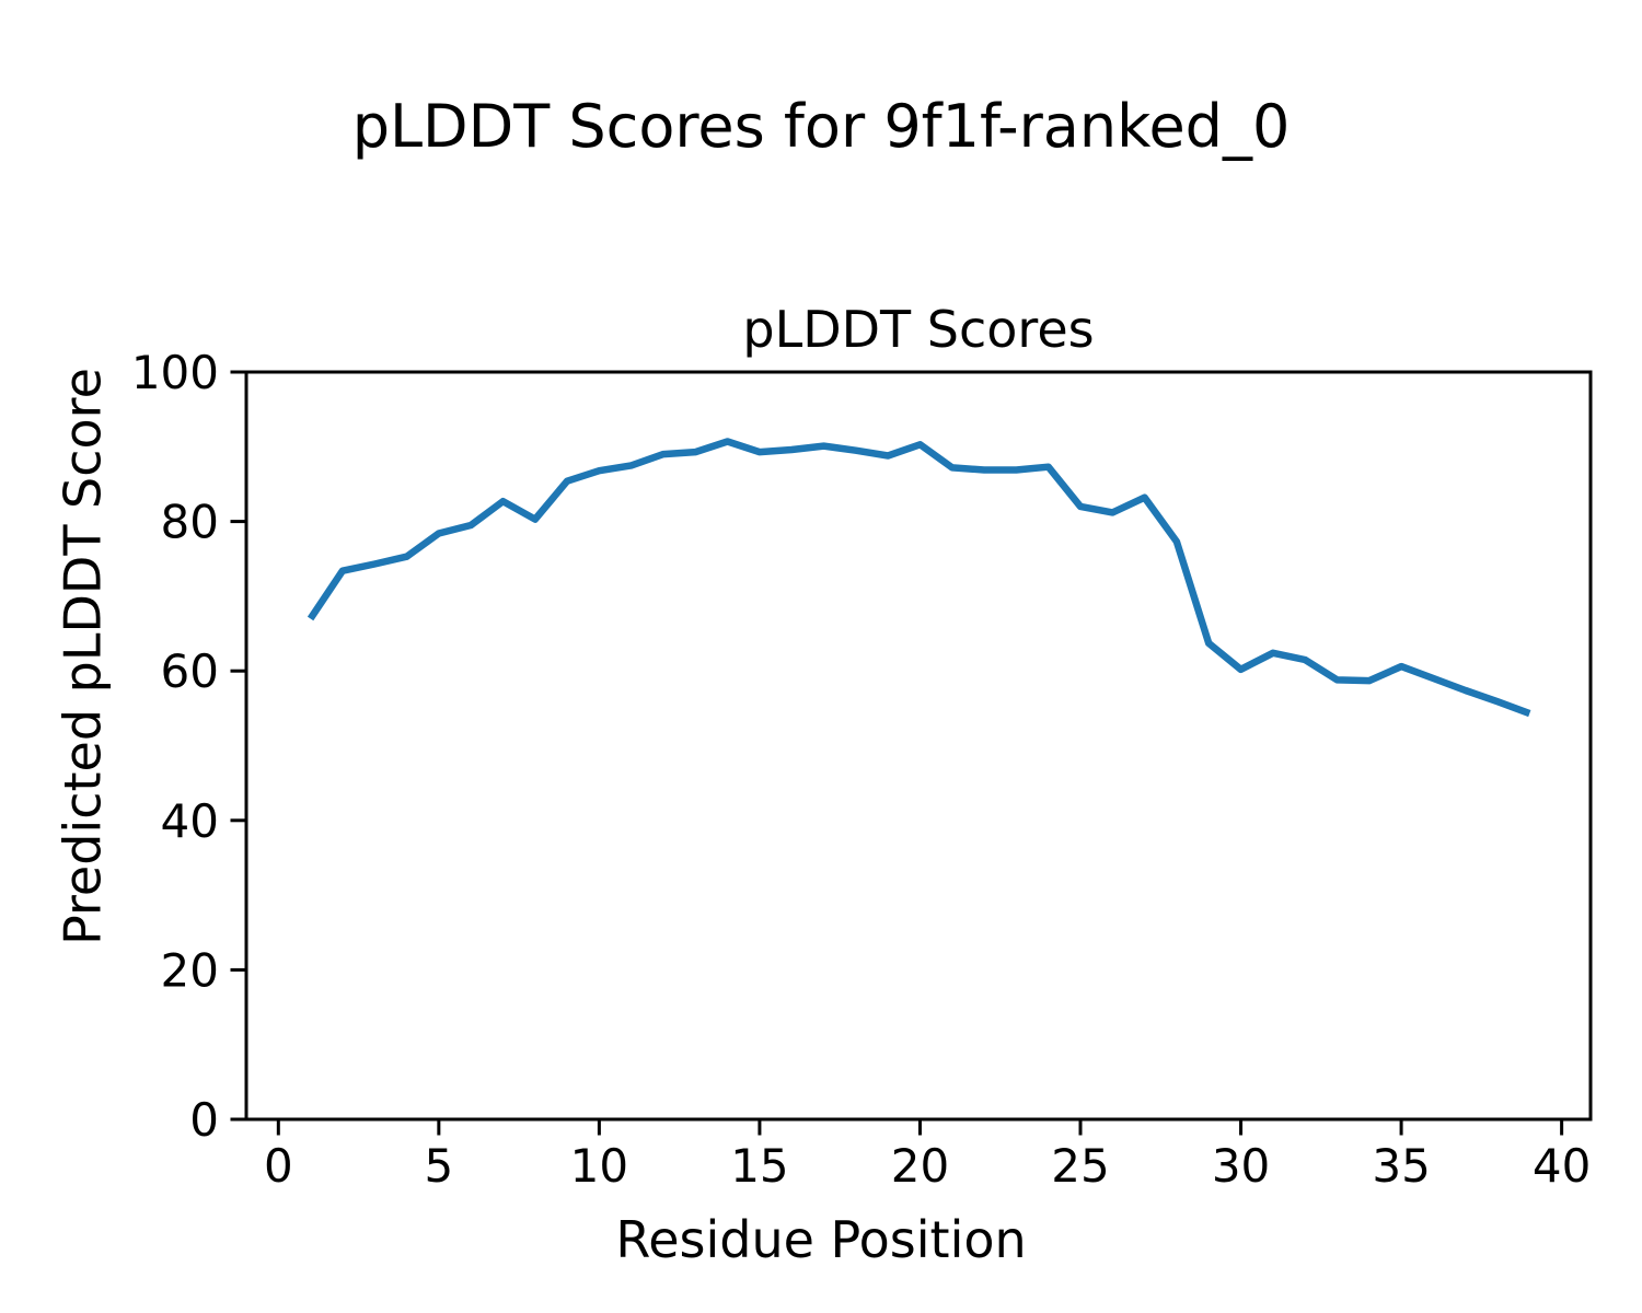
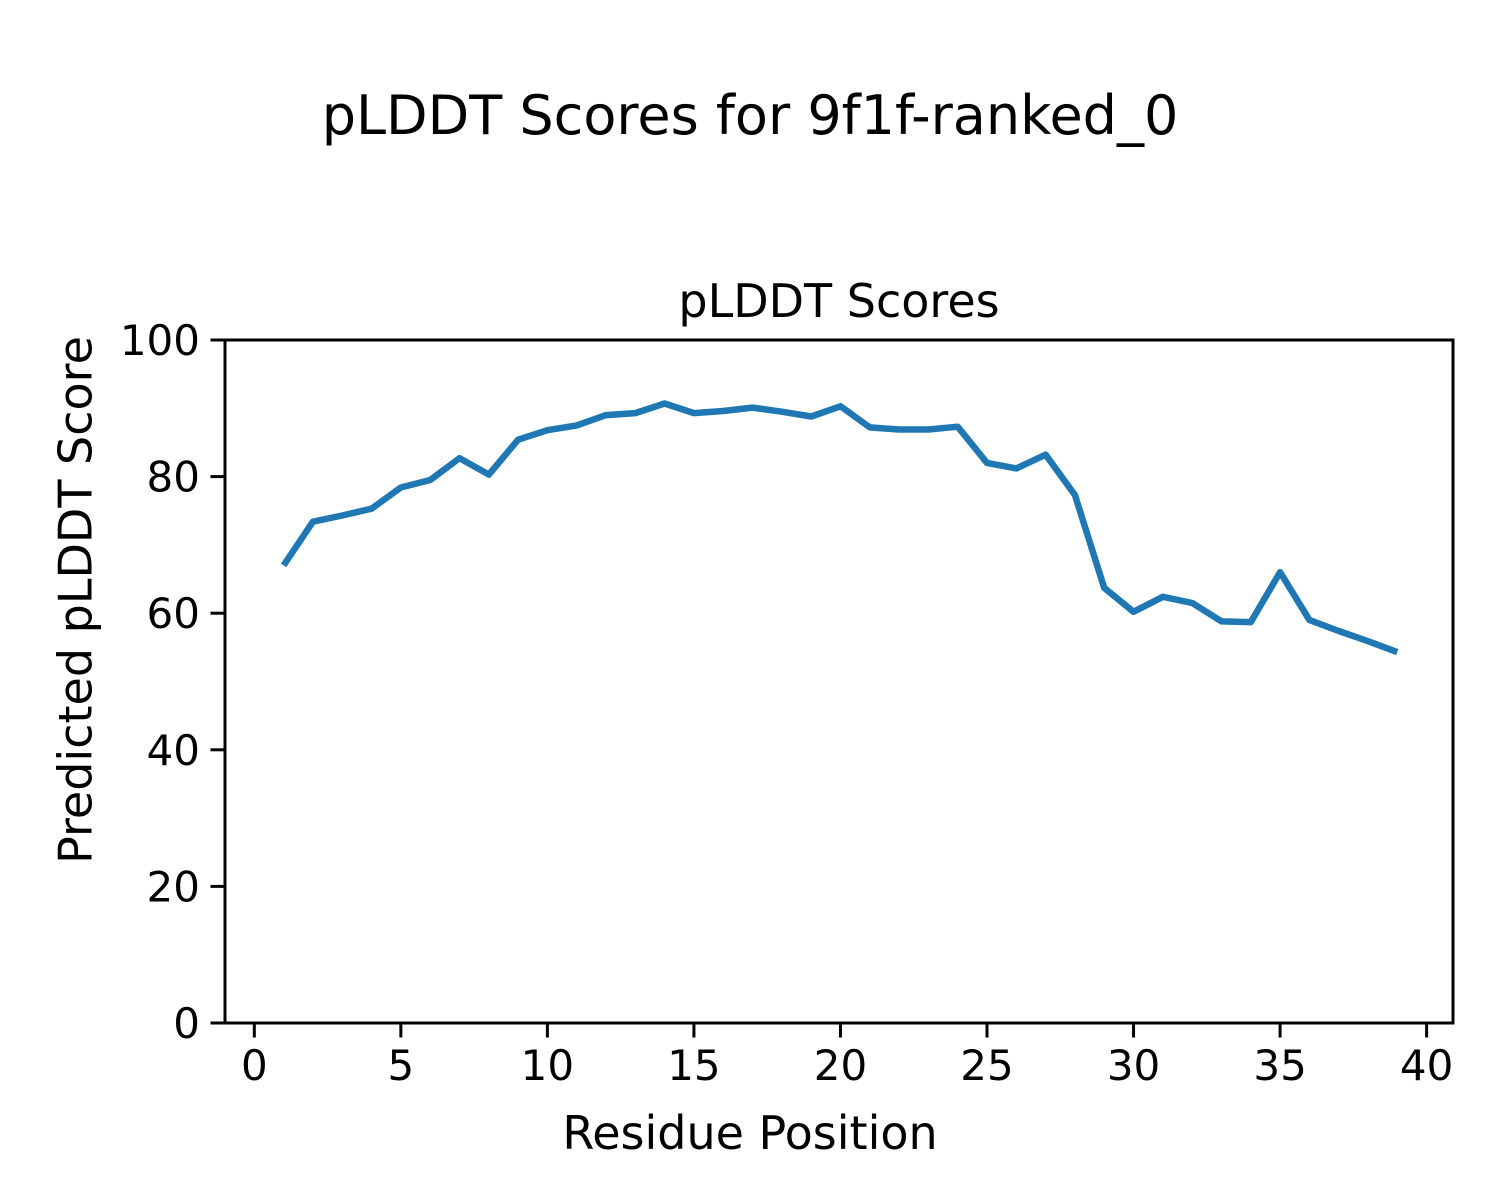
35: 61 -> 66
